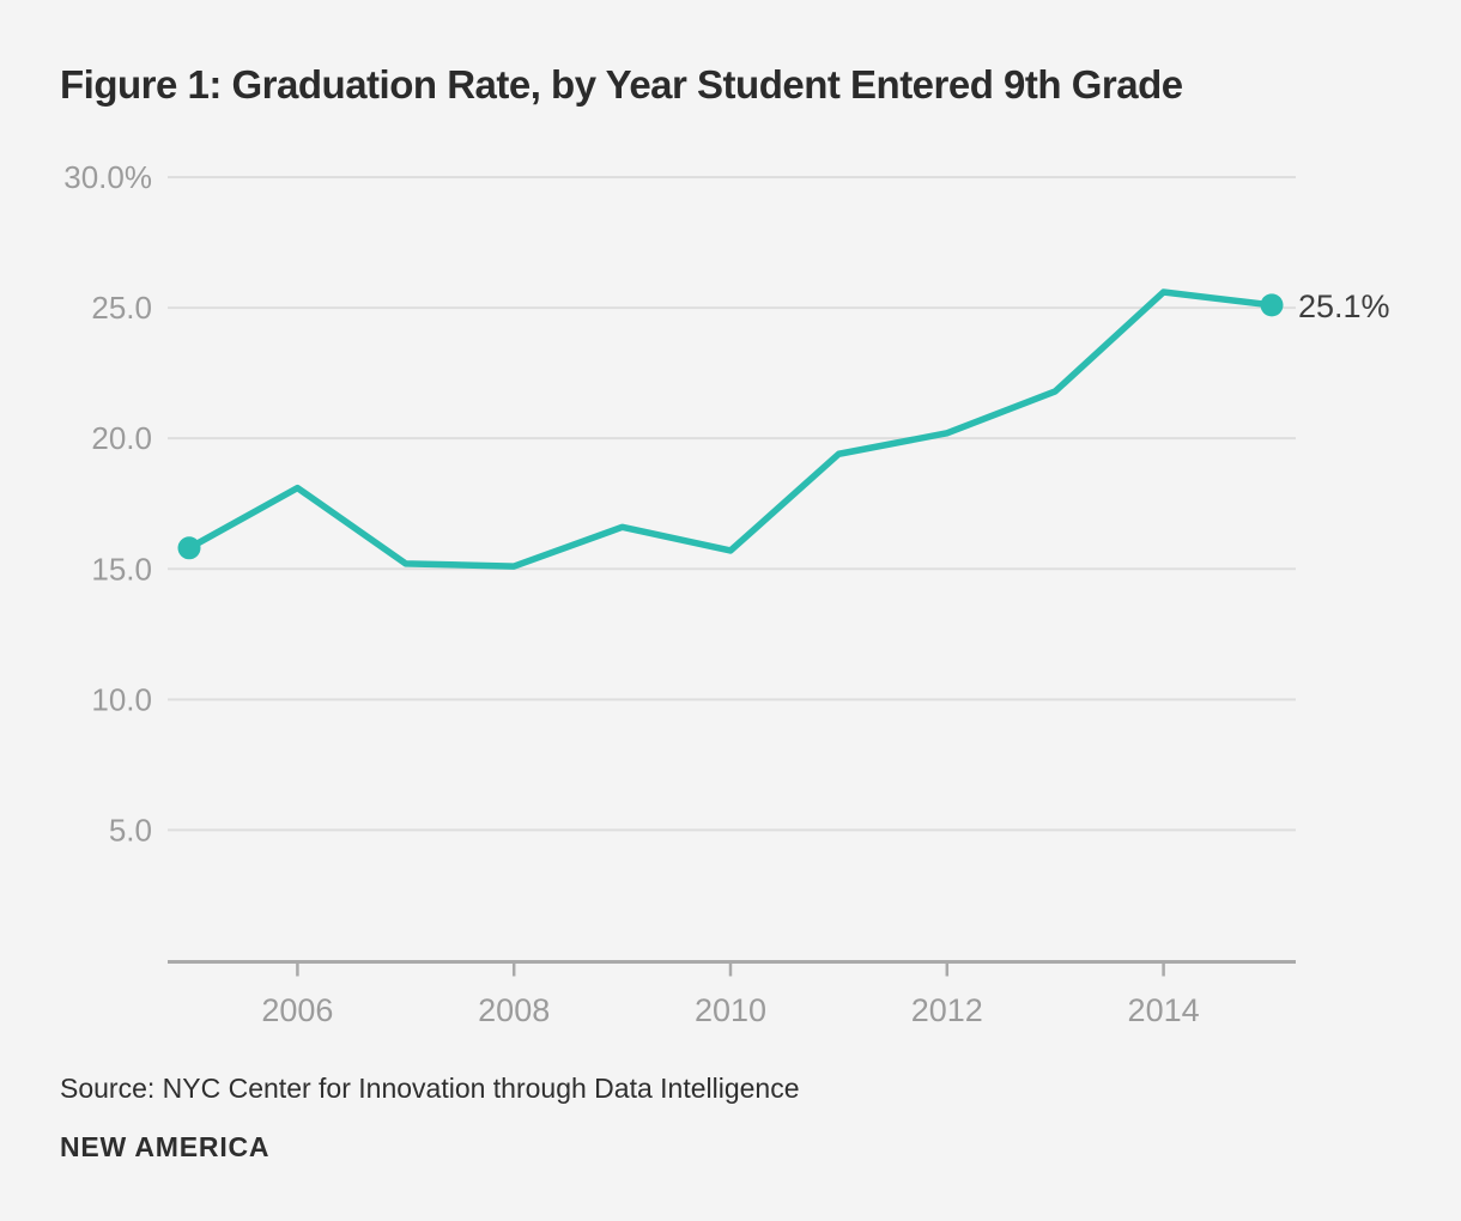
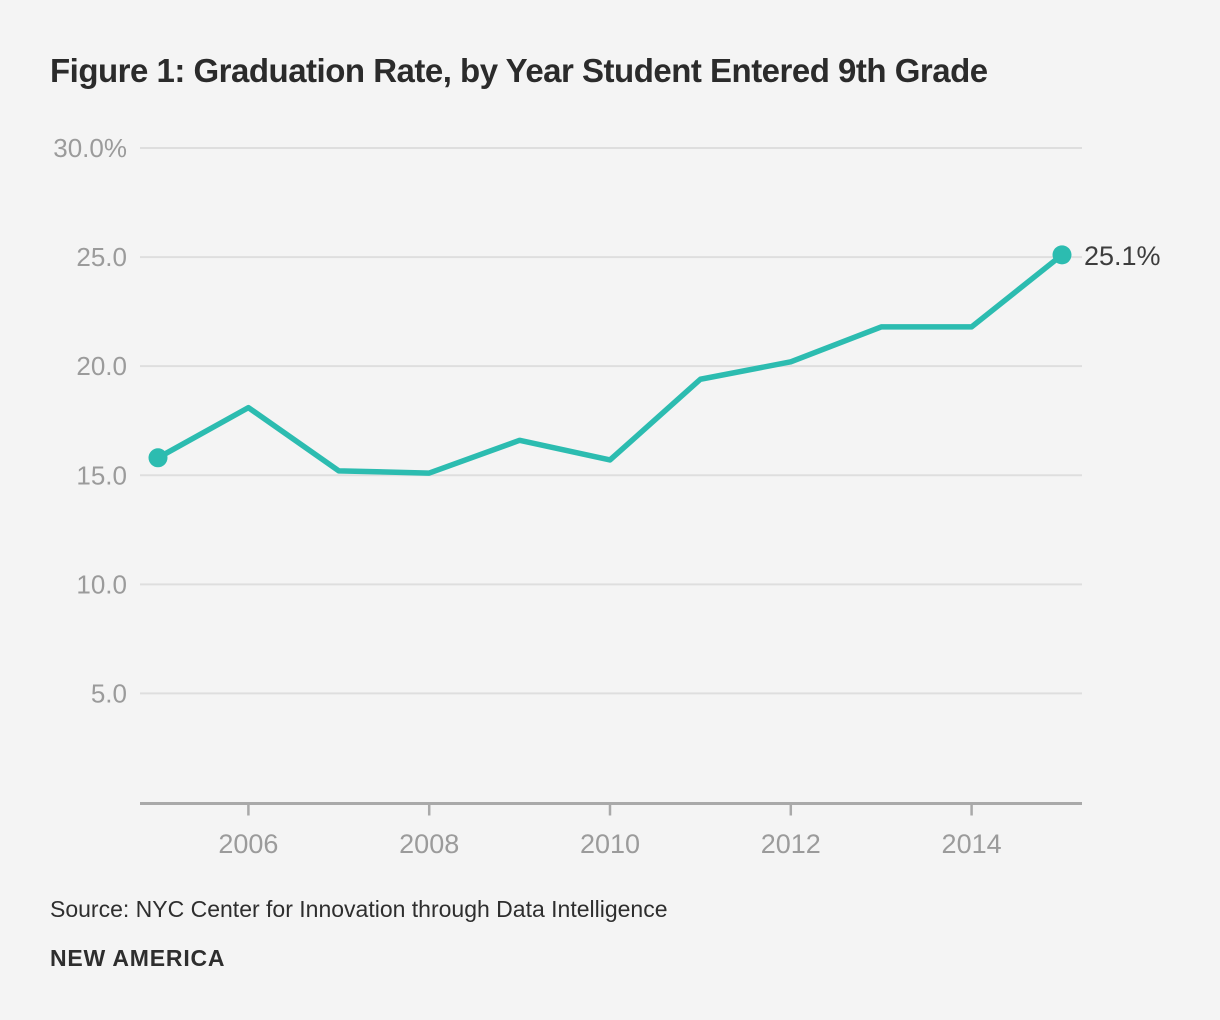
2014: 25.6% -> 21.8%
